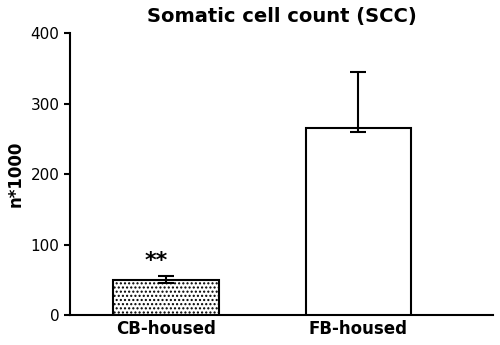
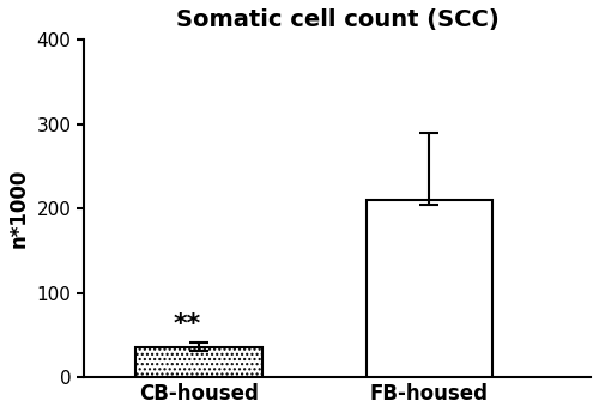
CB-housed: 50 -> 36
FB-housed: 265 -> 210
